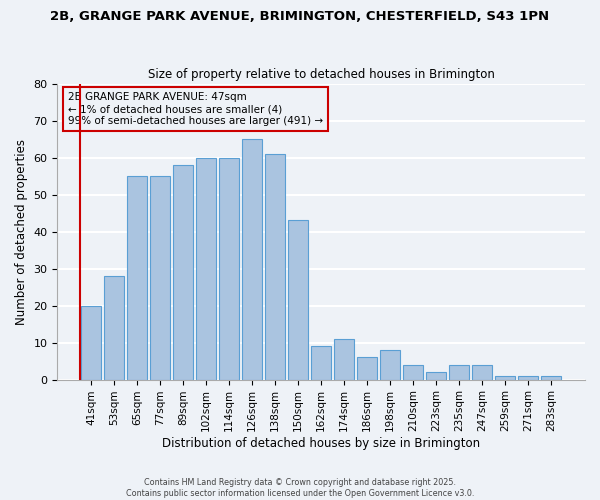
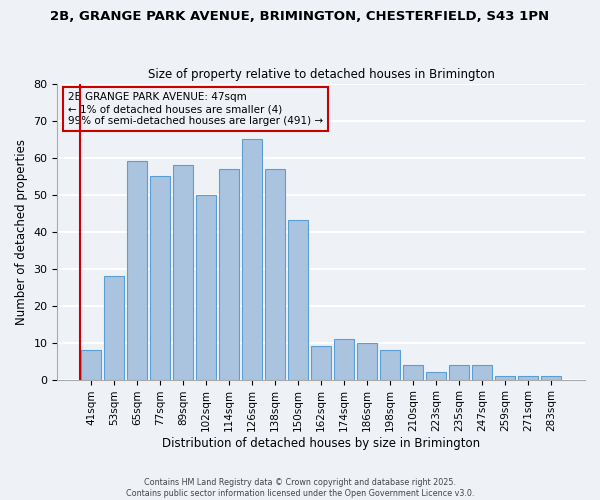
41sqm: 20 -> 8
65sqm: 55 -> 59
102sqm: 60 -> 50
114sqm: 60 -> 57
138sqm: 61 -> 57
186sqm: 6 -> 10
